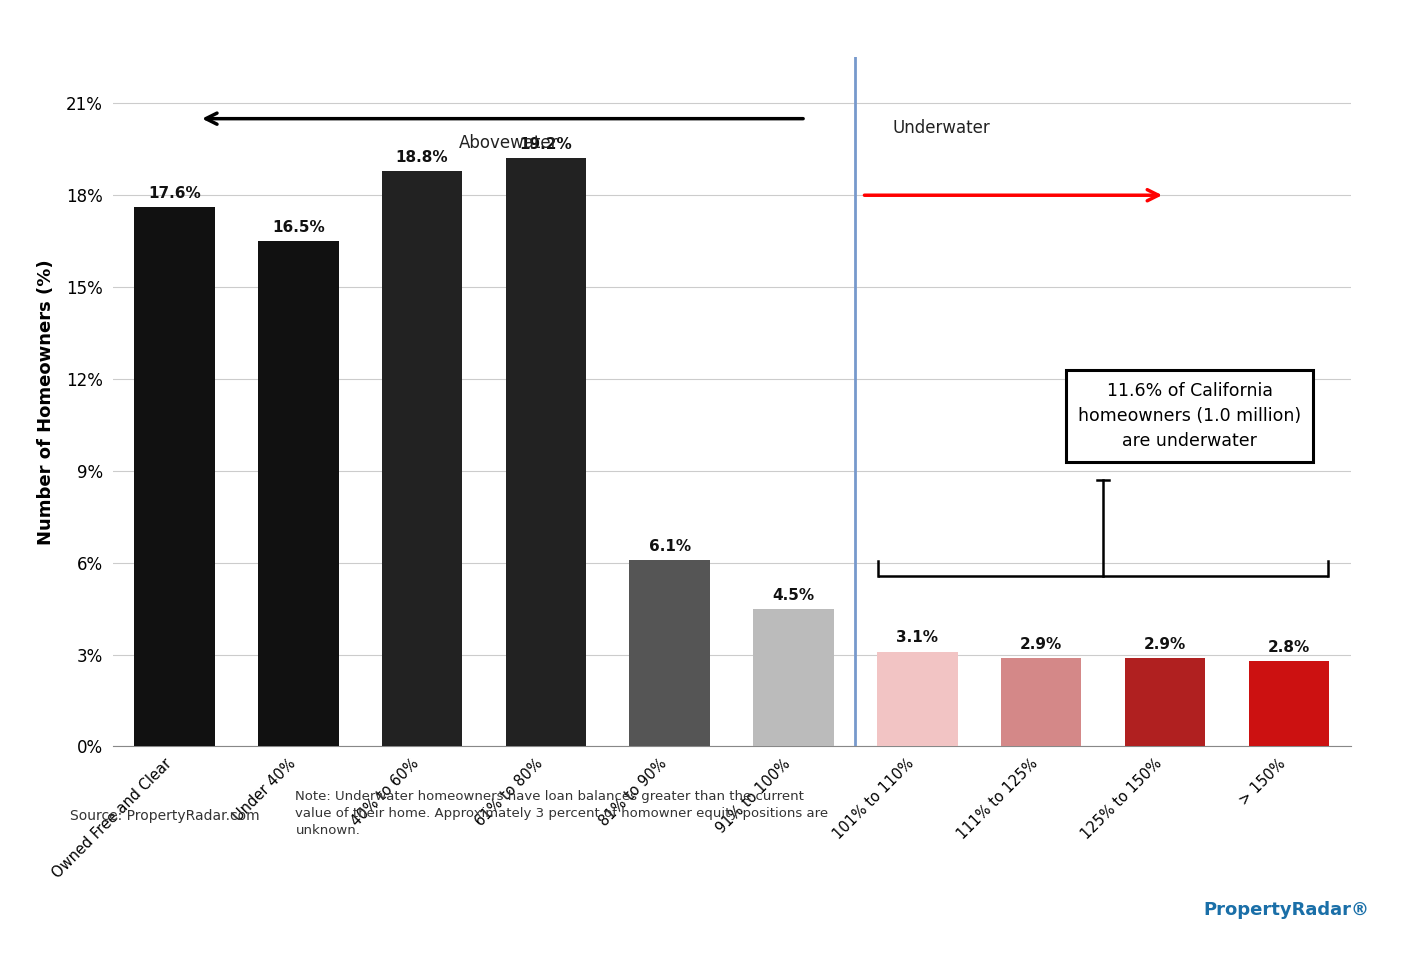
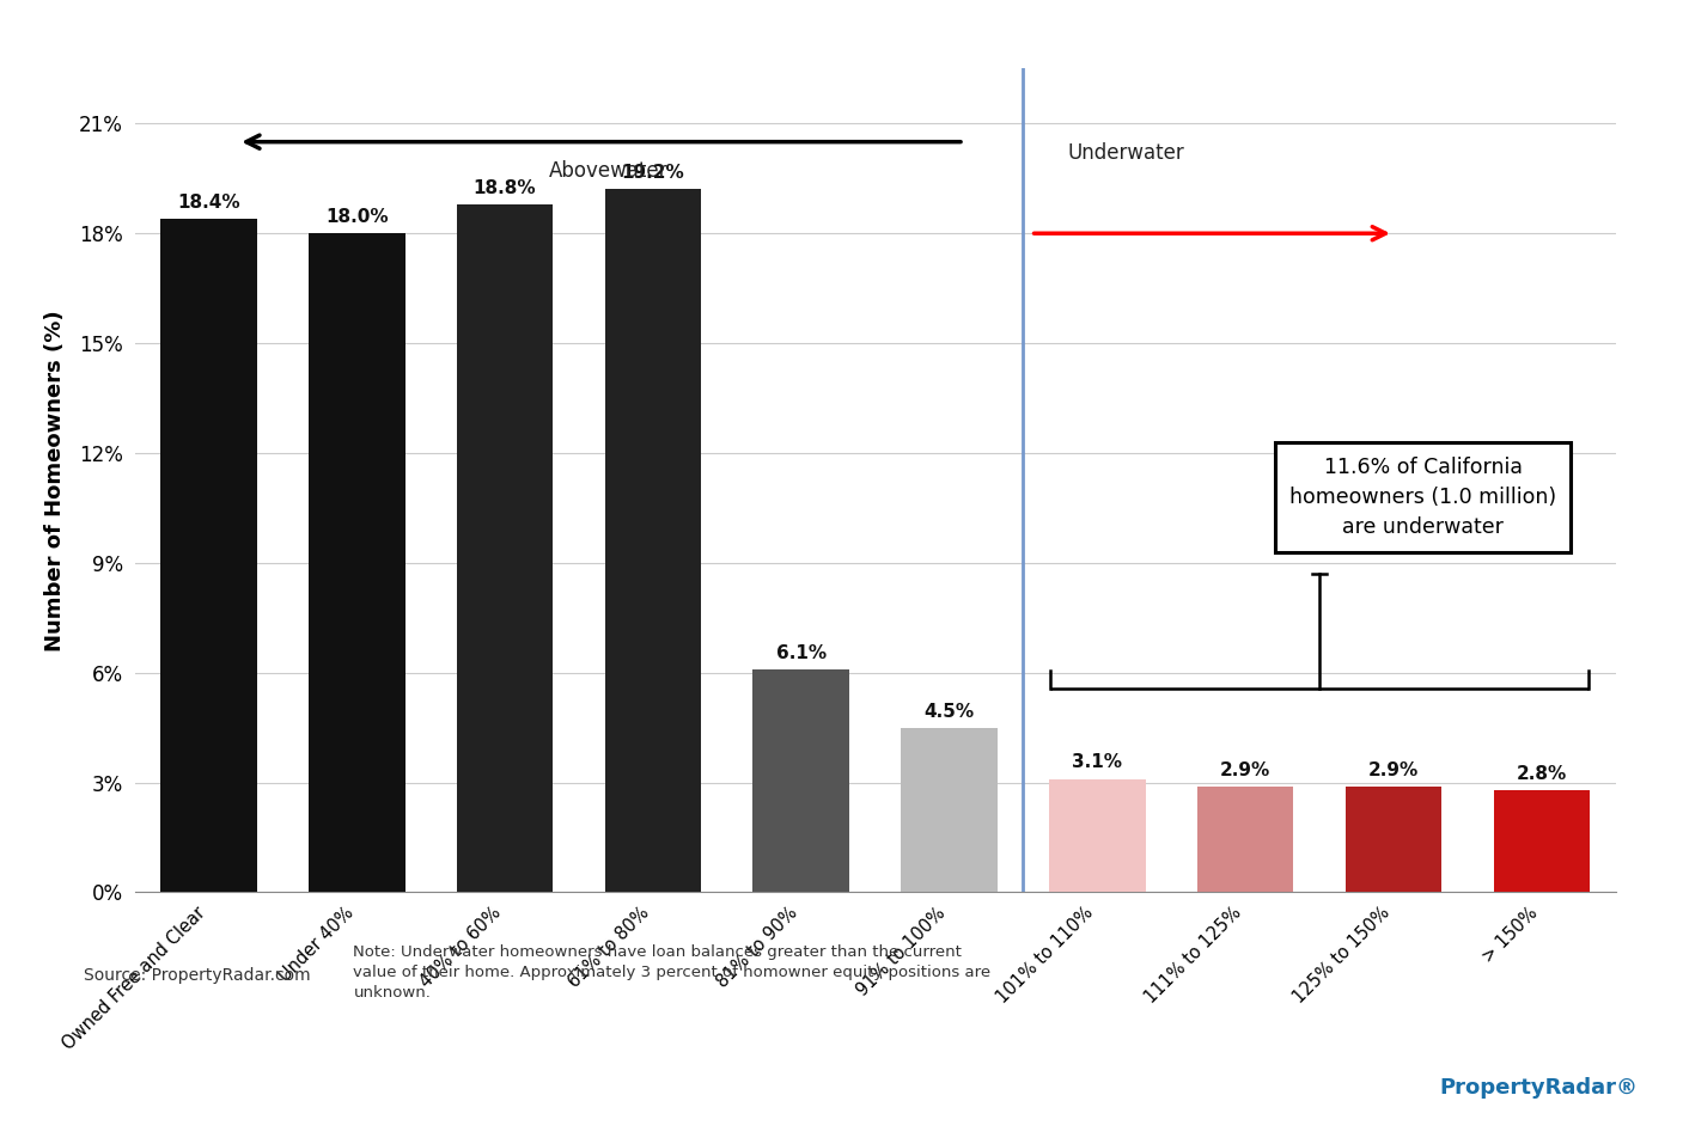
Owned Free and Clear: 17.6% -> 18.4%
Under 40%: 16.5% -> 18.0%
